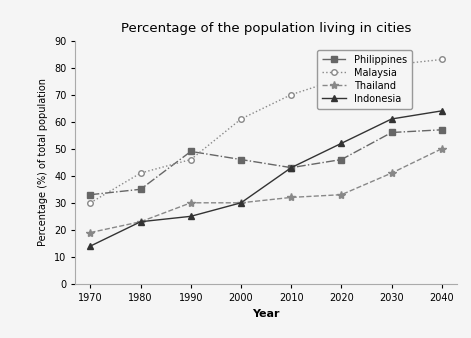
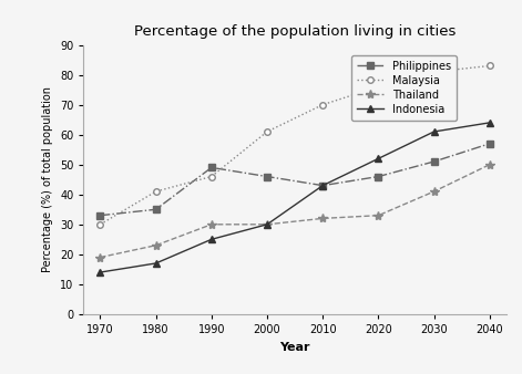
Indonesia/1980: 23 -> 17
Philippines/2030: 56 -> 51
